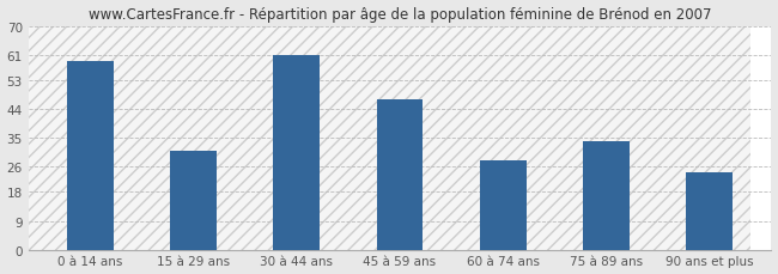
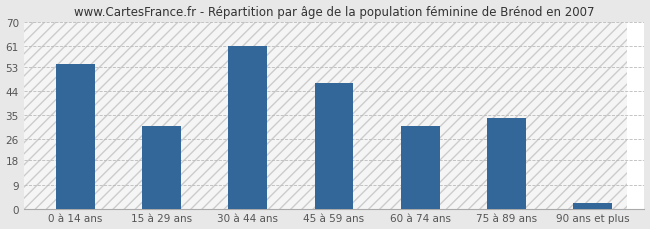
0 à 14 ans: 59 -> 54
60 à 74 ans: 28 -> 31
90 ans et plus: 24 -> 2
